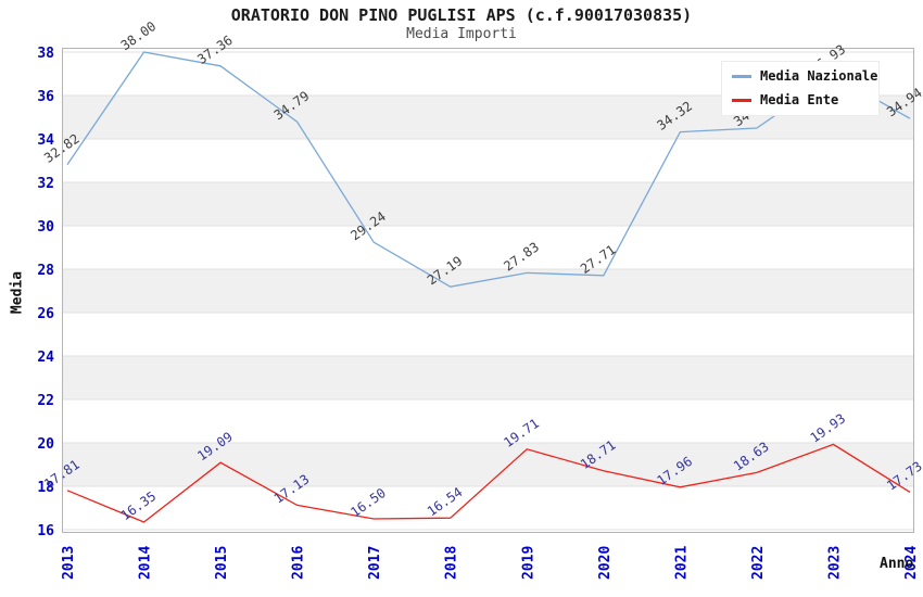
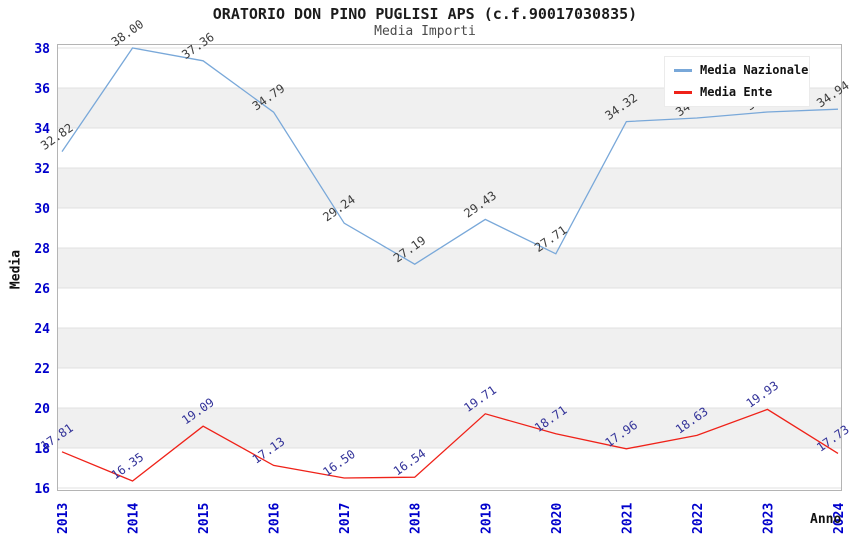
Media Nazionale/2019: 27.83 -> 29.43
Media Nazionale/2023: 36.93 -> 34.80
